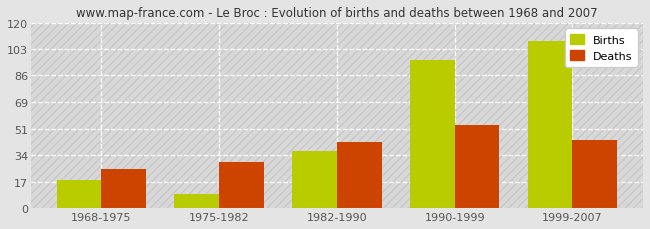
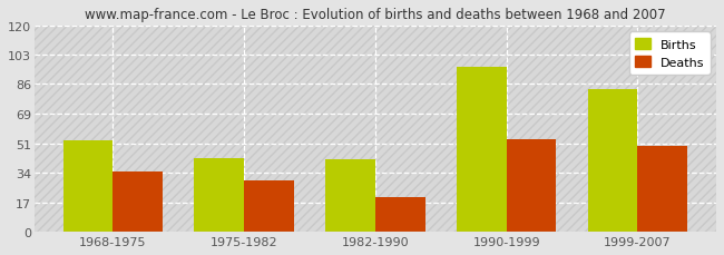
Births/1968-1975: 18 -> 53
Deaths/1968-1975: 25 -> 35
Births/1975-1982: 9 -> 43
Births/1982-1990: 37 -> 42
Deaths/1982-1990: 43 -> 20
Births/1999-2007: 108 -> 83
Deaths/1999-2007: 44 -> 50
